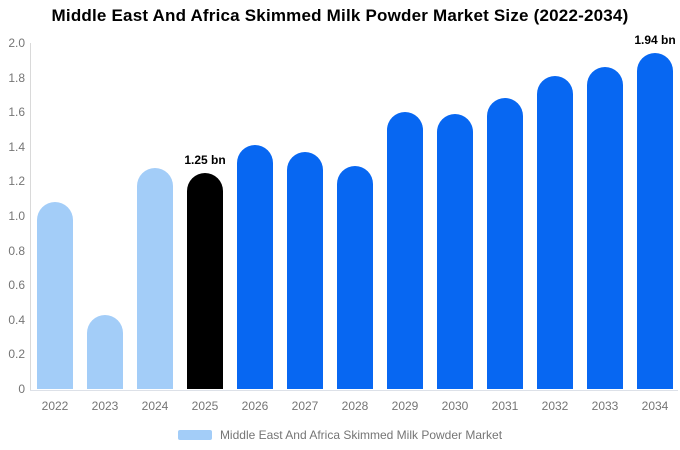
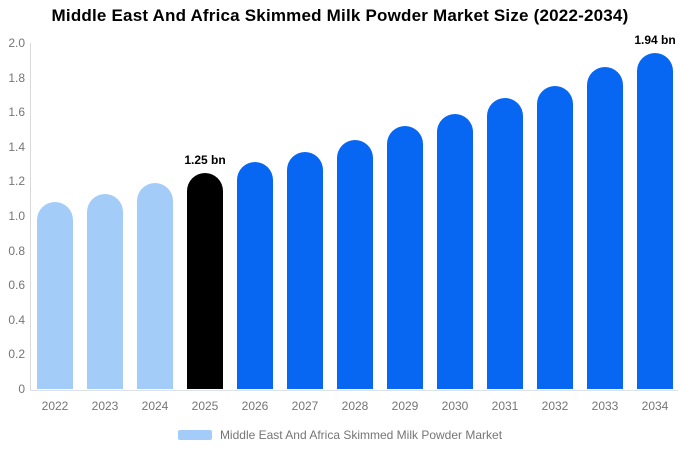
2023: 0.43 -> 1.13
2024: 1.28 -> 1.19
2026: 1.41 -> 1.31
2028: 1.29 -> 1.44
2029: 1.60 -> 1.52
2032: 1.81 -> 1.75
